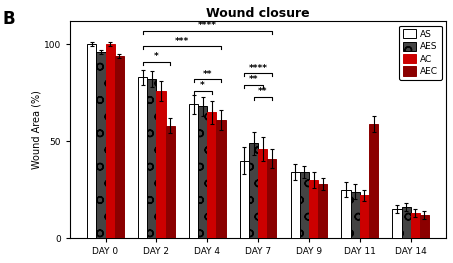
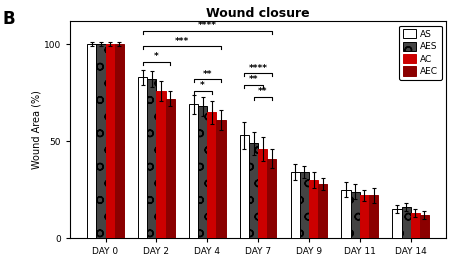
AES/DAY 0: 96 -> 100
AEC/DAY 0: 94 -> 100
AEC/DAY 2: 58 -> 72
AS/DAY 7: 40 -> 53
AEC/DAY 11: 59 -> 22
